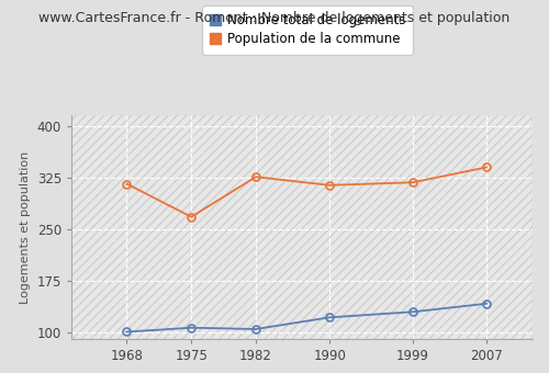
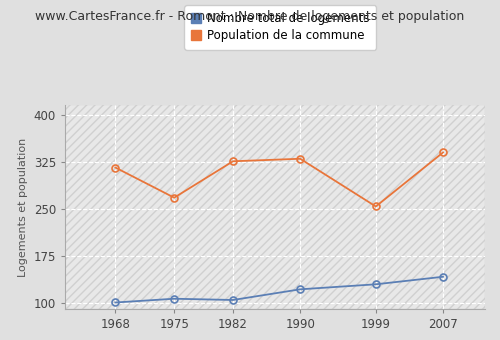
Population de la commune/1990: 314 -> 330
Population de la commune/1999: 318 -> 254
